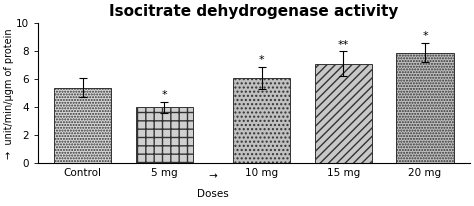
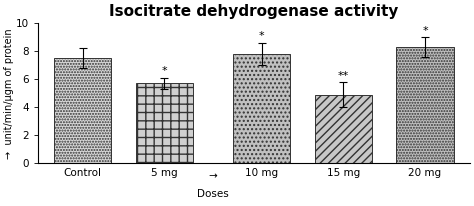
Control: 5.4 -> 7.5
5 mg: 4.0 -> 5.7
10 mg: 6.1 -> 7.8
15 mg: 7.1 -> 4.9
20 mg: 7.9 -> 8.3
